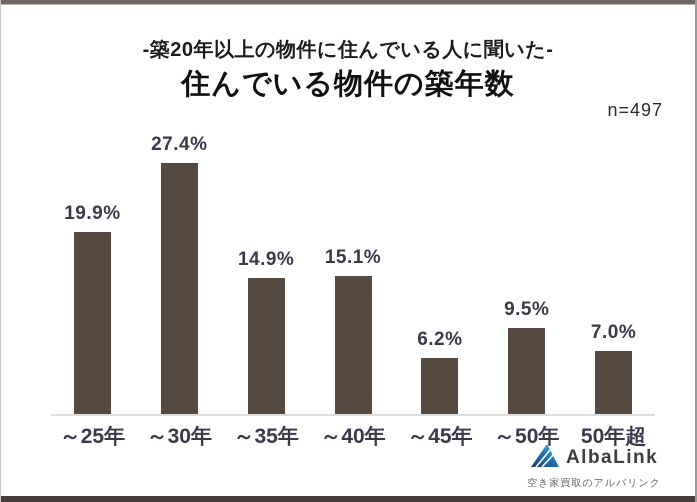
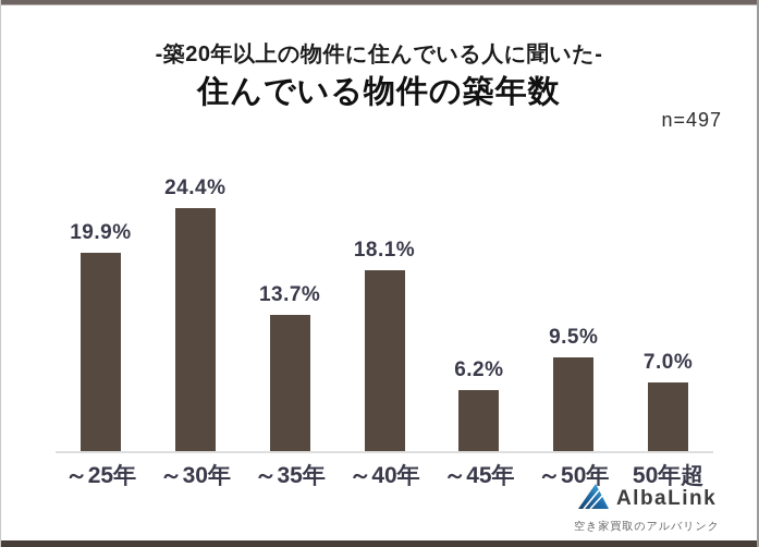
～30年: 27.4% -> 24.4%
～35年: 14.9% -> 13.7%
～40年: 15.1% -> 18.1%
